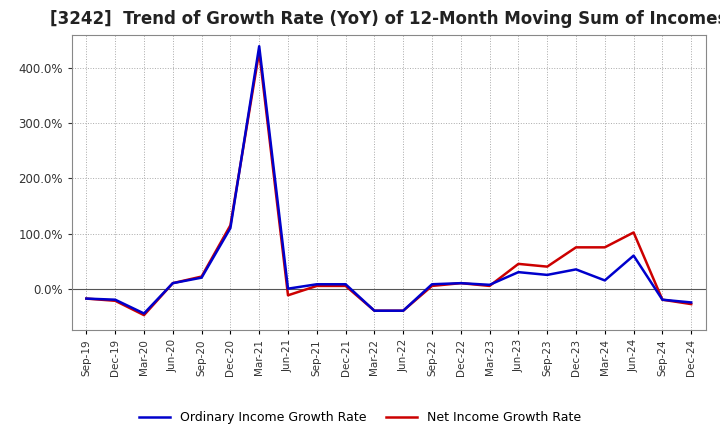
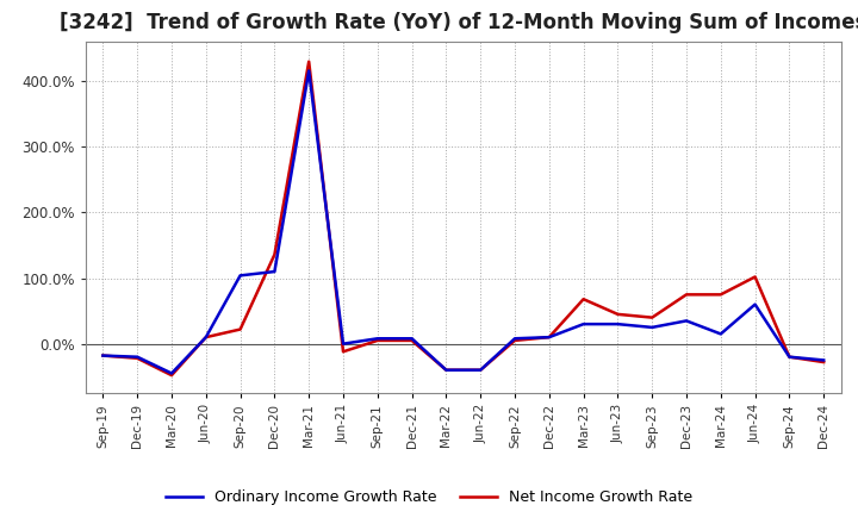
Ordinary Income Growth Rate/Sep-20: 20% -> 104%
Net Income Growth Rate/Dec-20: 115% -> 136%
Ordinary Income Growth Rate/Mar-21: 440% -> 416%
Ordinary Income Growth Rate/Mar-23: 7% -> 30%
Net Income Growth Rate/Mar-23: 5% -> 68%
